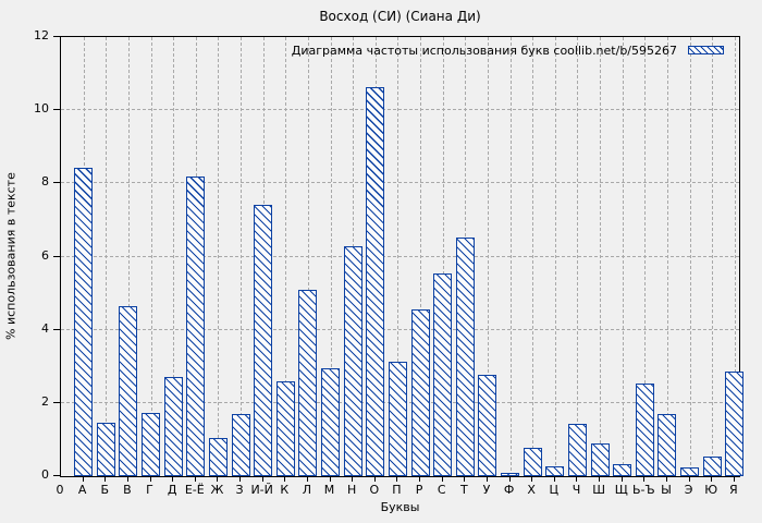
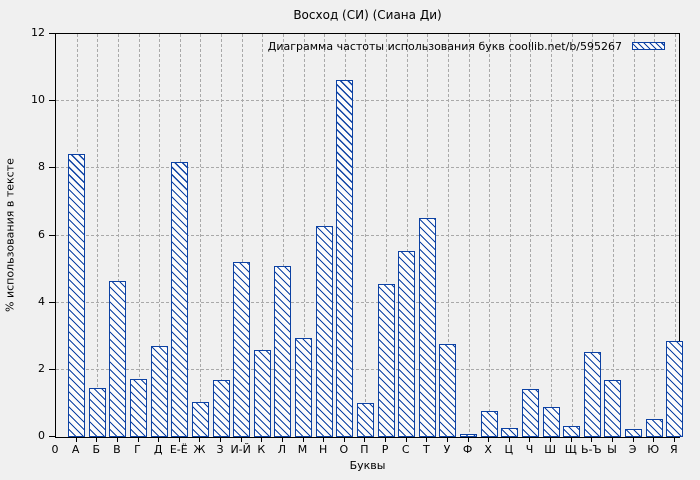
И-Й: 7.4 -> 5.2
П: 3.1 -> 1.0
